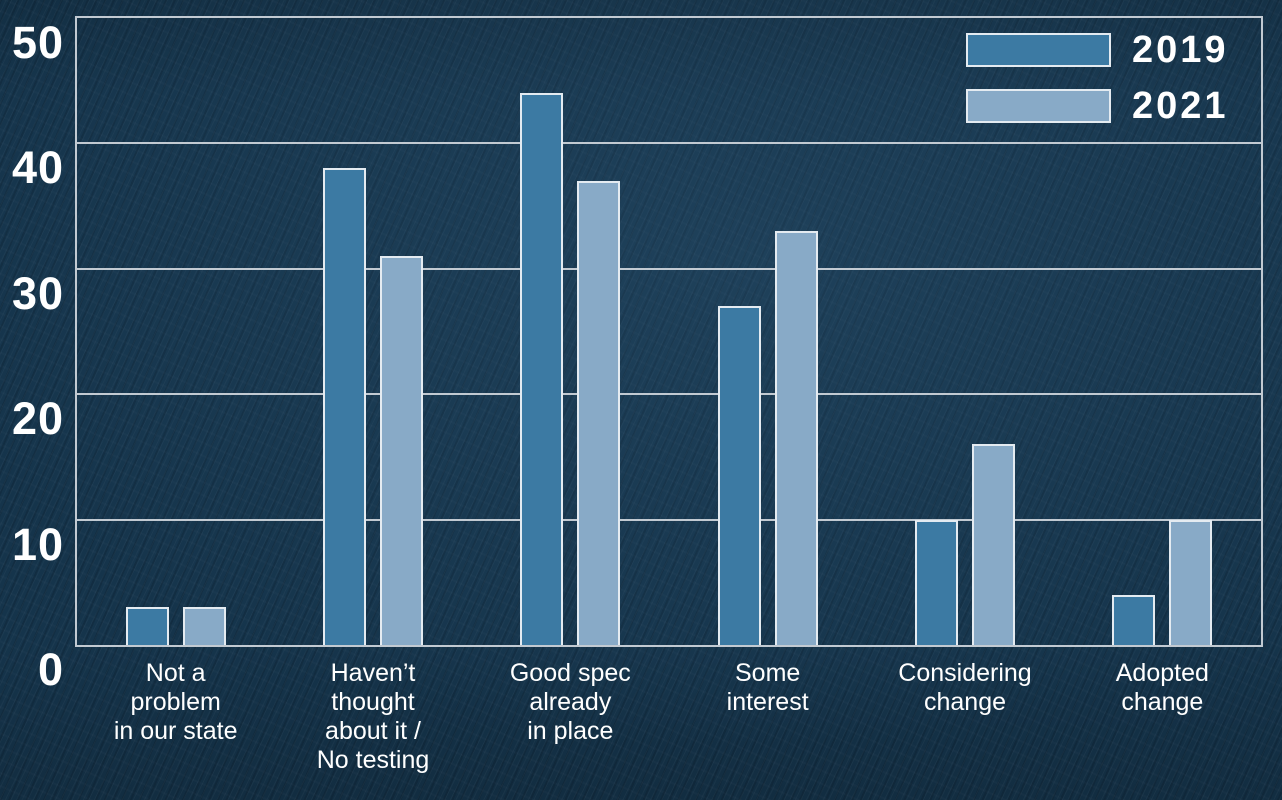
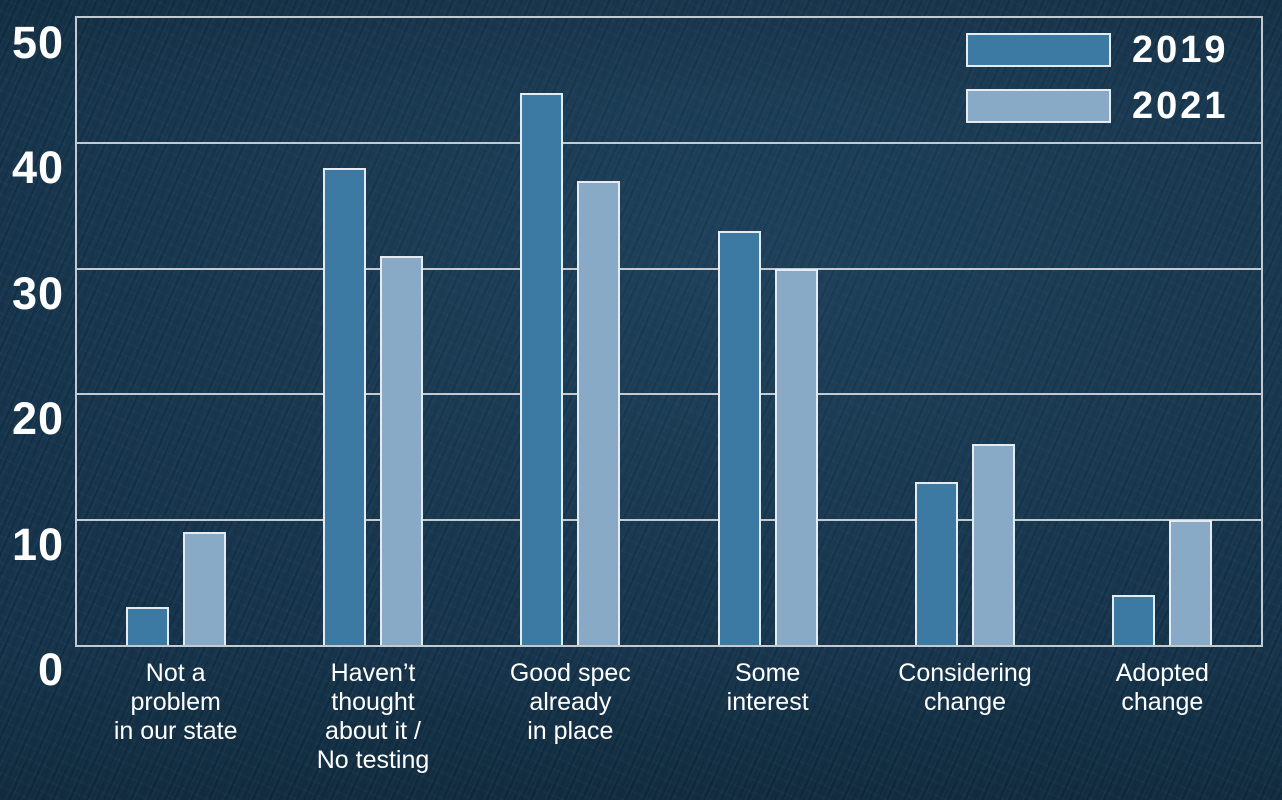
2021/Not a problem in our state: 3 -> 9
2019/Some interest: 27 -> 33
2021/Some interest: 33 -> 30
2019/Considering change: 10 -> 13
